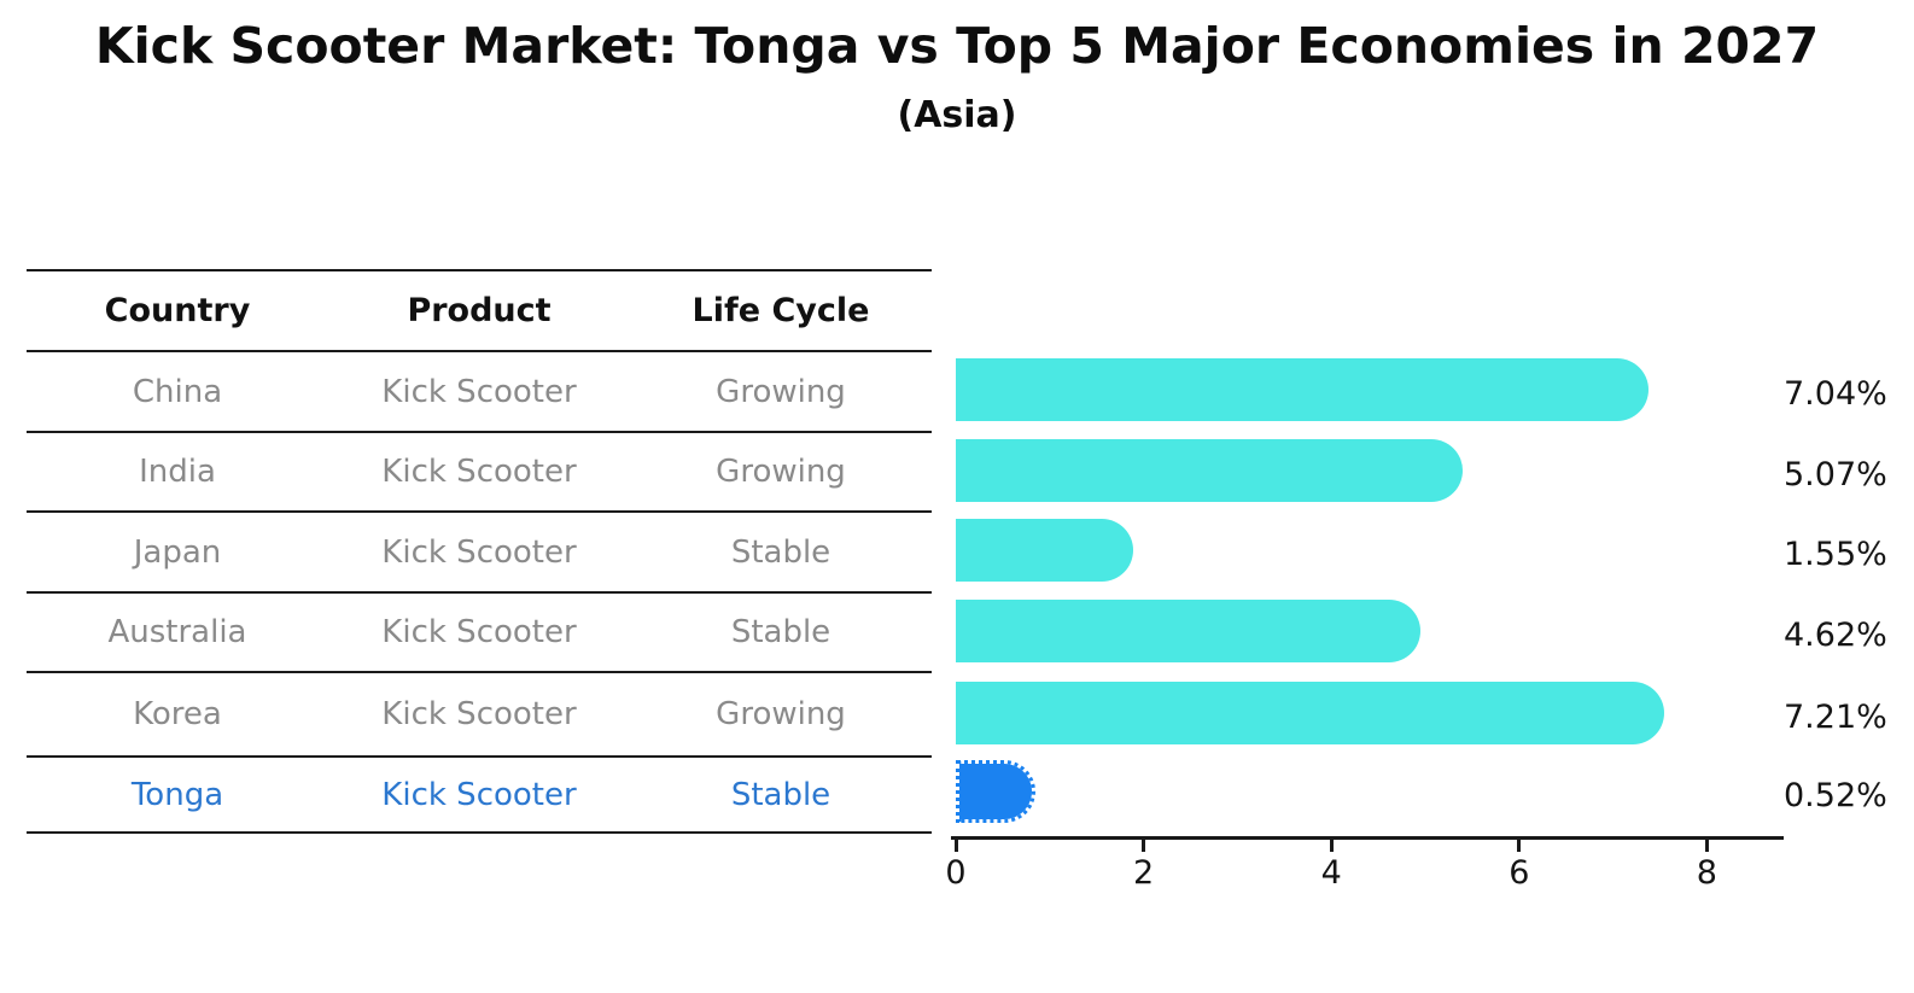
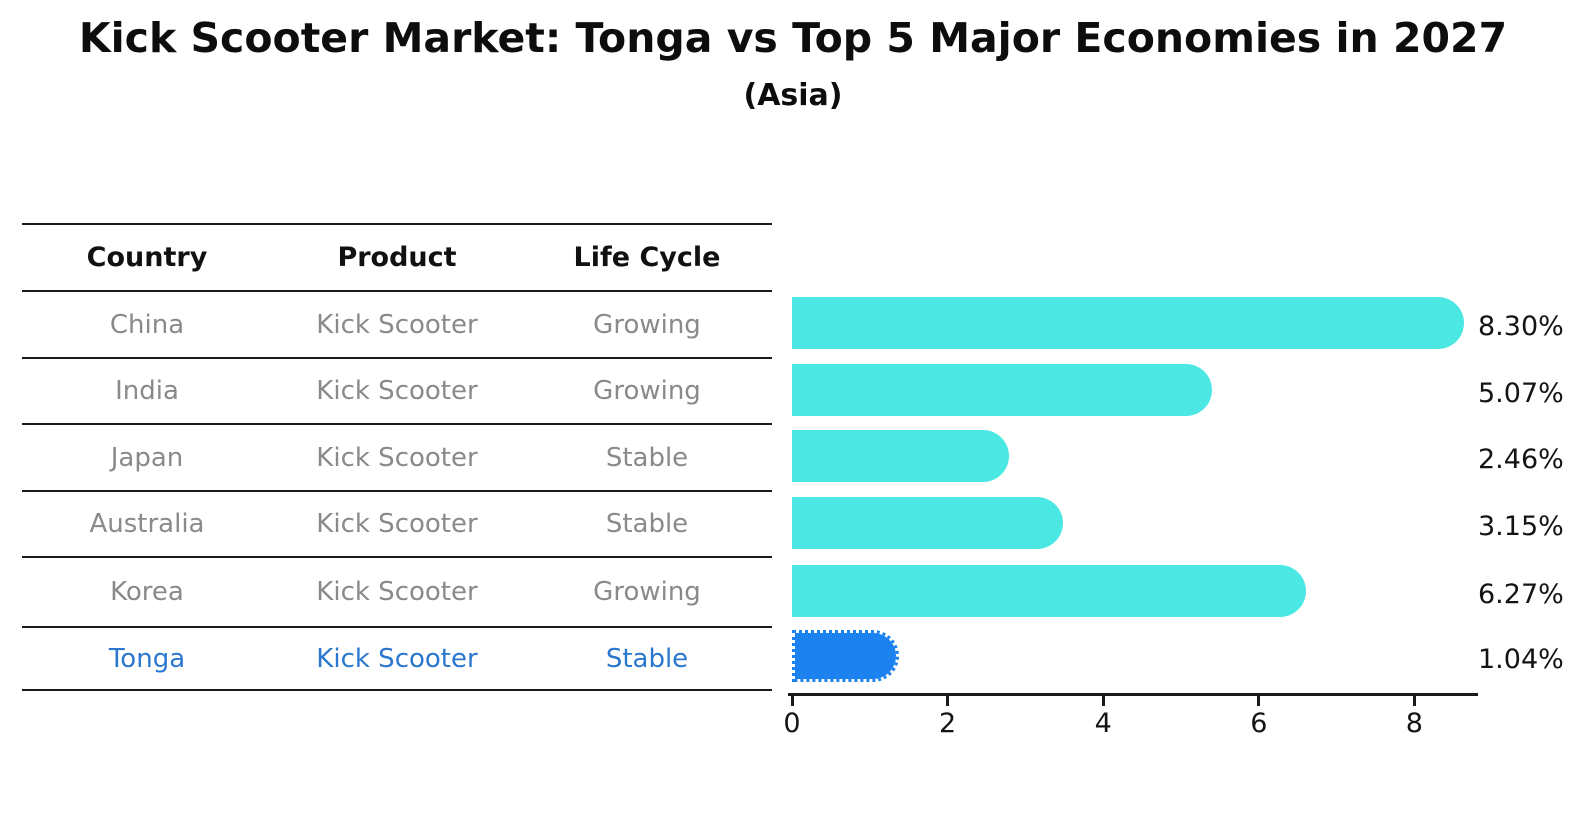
China: 7.04% -> 8.30%
Japan: 1.55% -> 2.46%
Australia: 4.62% -> 3.15%
Korea: 7.21% -> 6.27%
Tonga: 0.52% -> 1.04%
